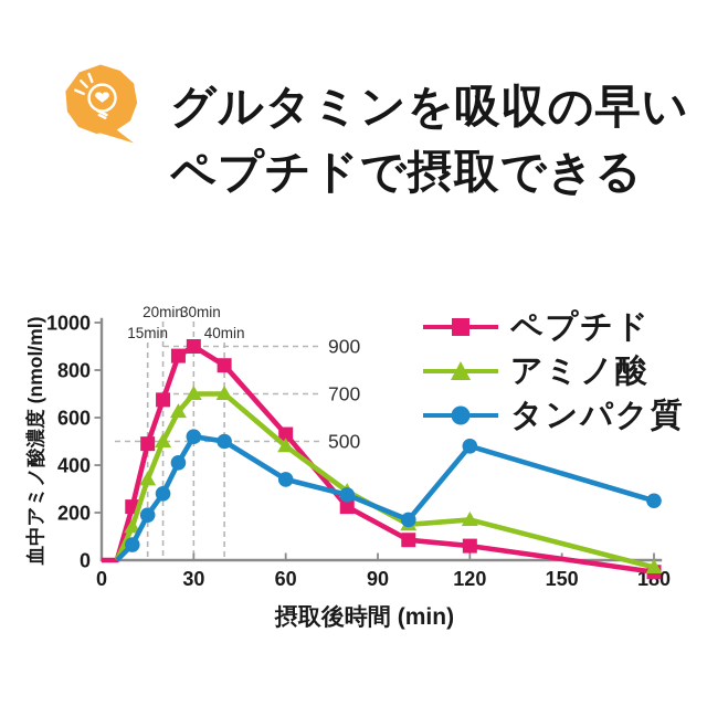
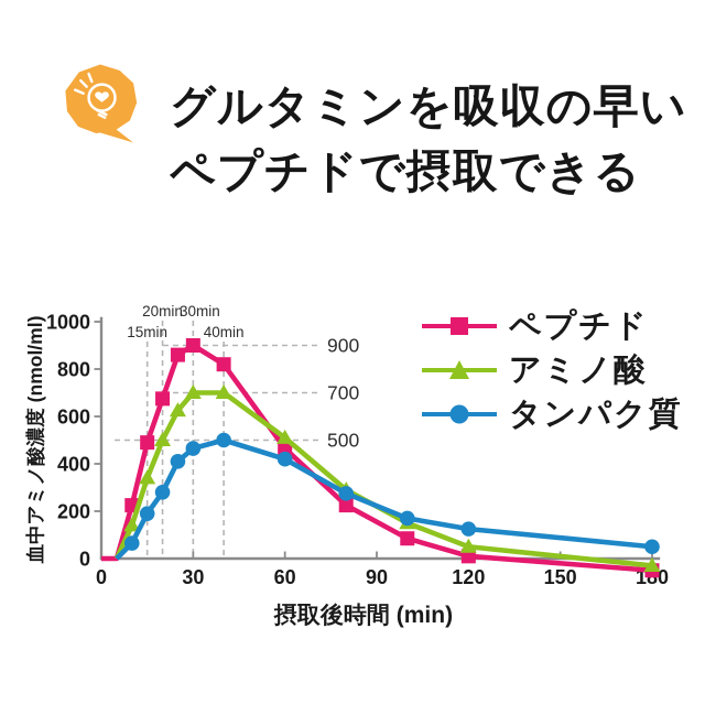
タンパク質/30: 520 -> 460
ペプチド/60: 530 -> 460
アミノ酸/60: 480 -> 510
タンパク質/60: 340 -> 420
ペプチド/120: 60 -> 10
アミノ酸/120: 170 -> 50
タンパク質/120: 480 -> 120
タンパク質/180: 250 -> 50
